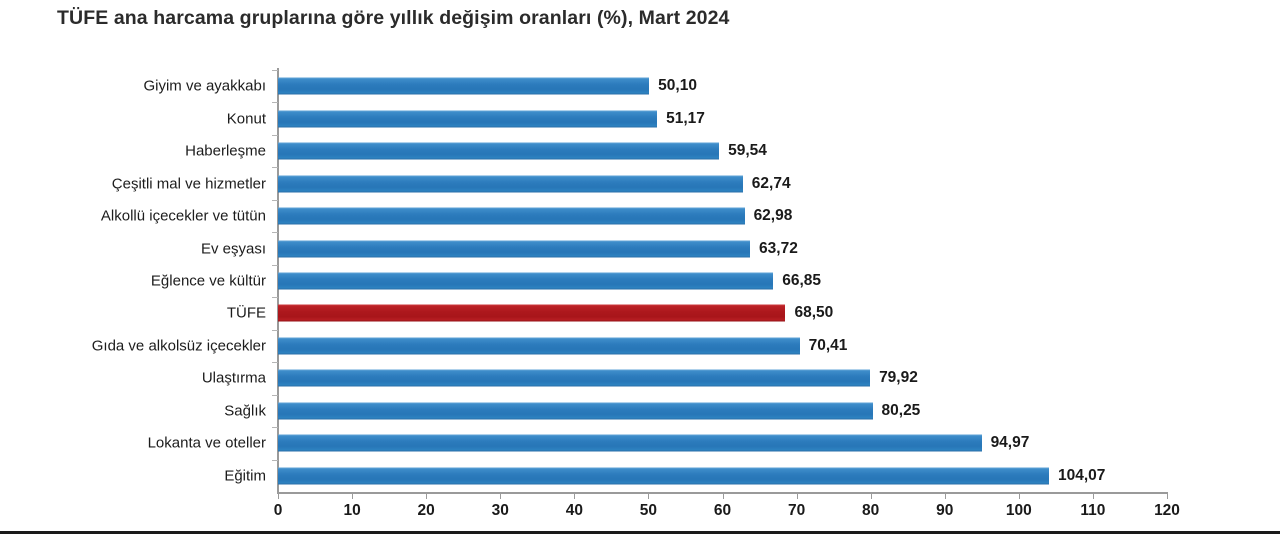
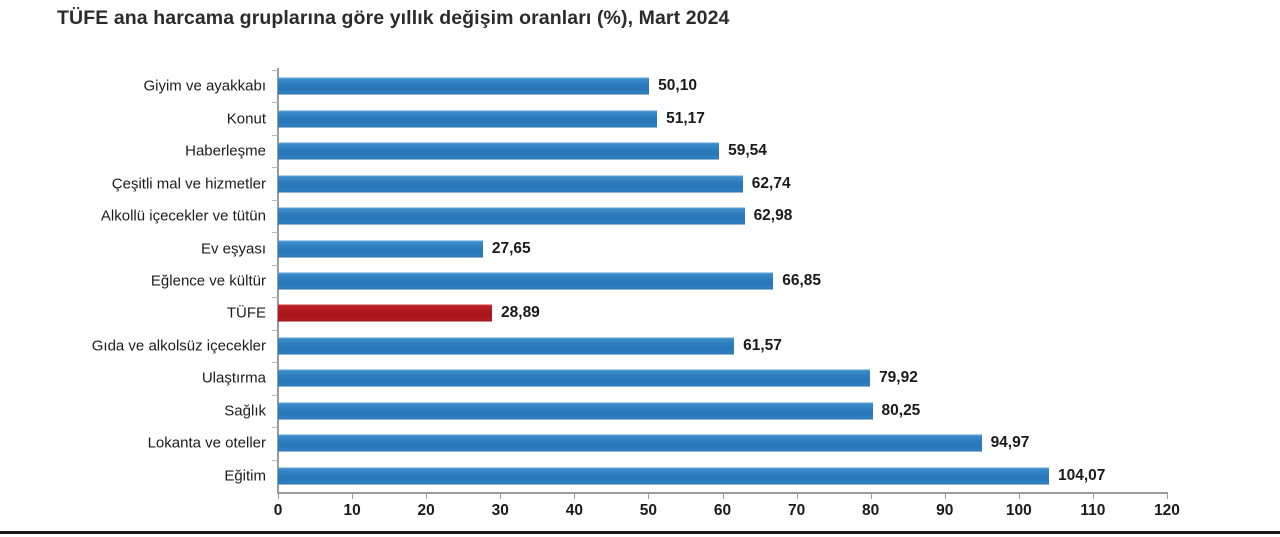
Ev eşyası: 63,72 -> 27,65
TÜFE: 68,50 -> 28,89
Gıda ve alkolsüz içecekler: 70,41 -> 61,57
